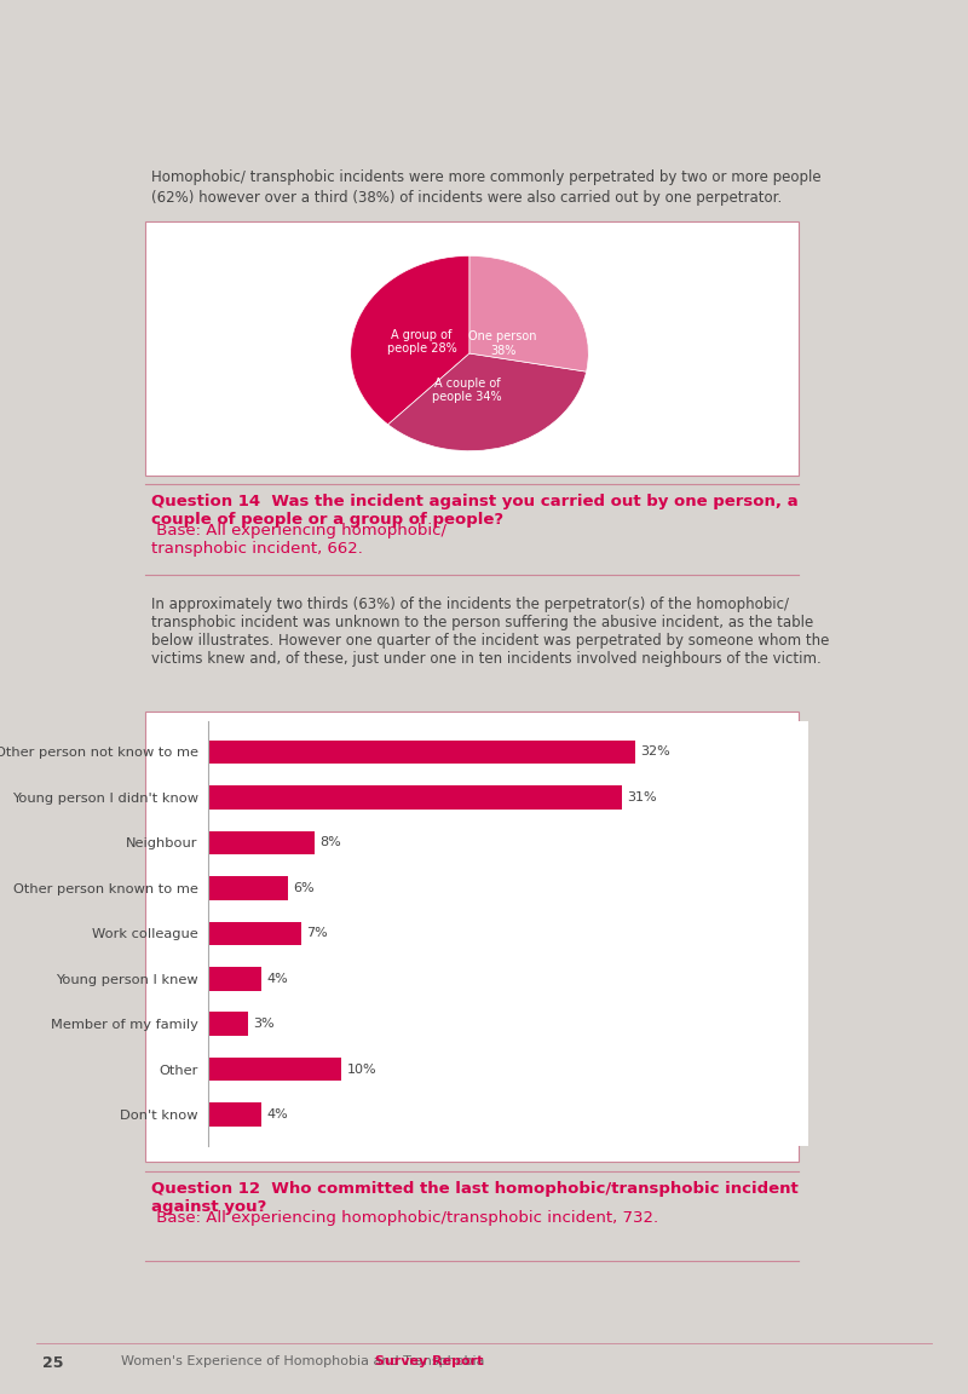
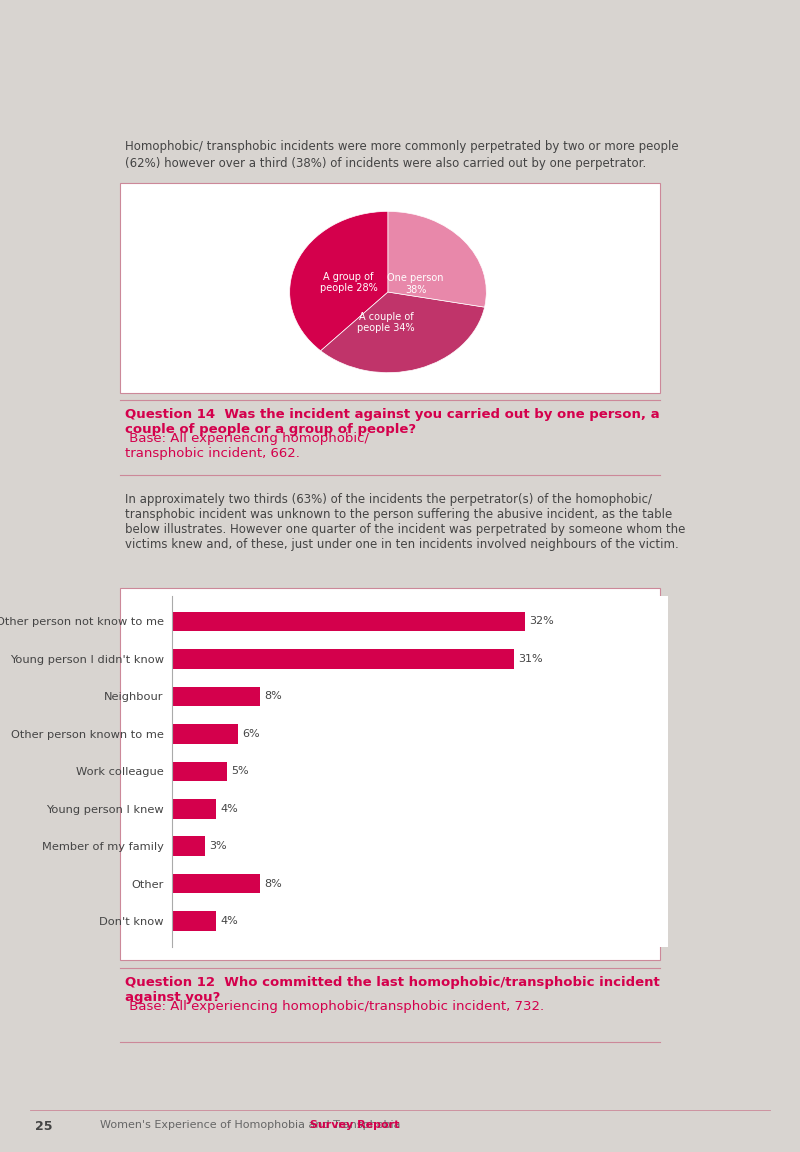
Work colleague: 7% -> 5%
Other: 10% -> 8%
